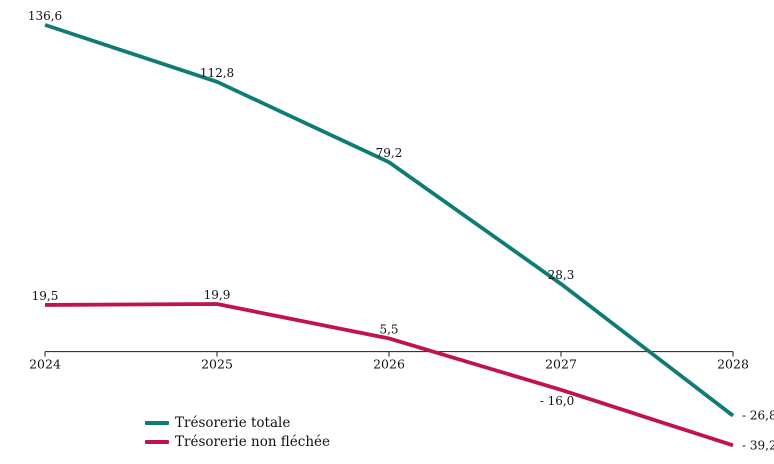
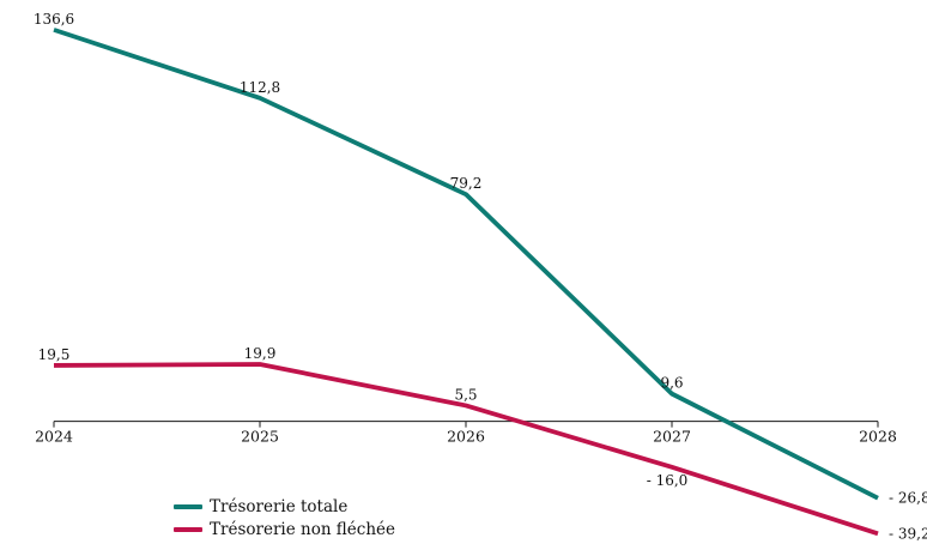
Trésorerie totale/2027: 28,3 -> 9,6
